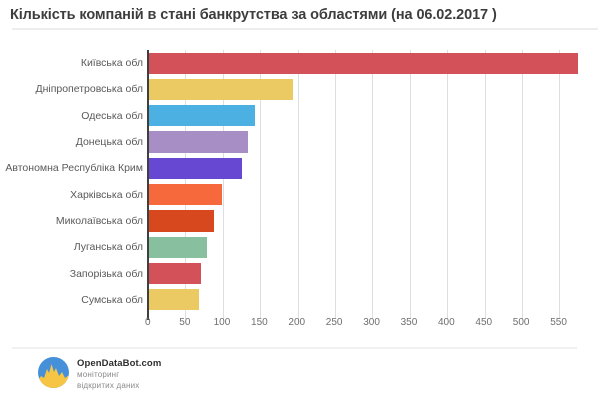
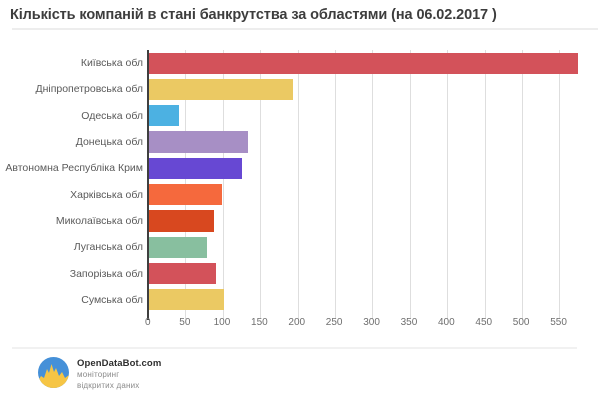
Одеська обл: 140 -> 40
Запорізька обл: 70 -> 90
Сумська обл: 70 -> 100
